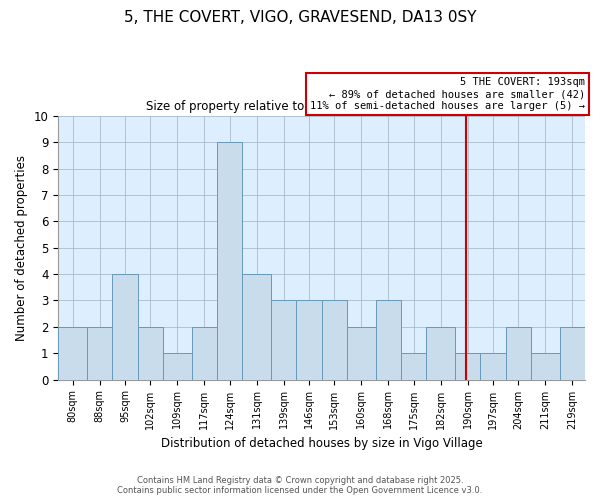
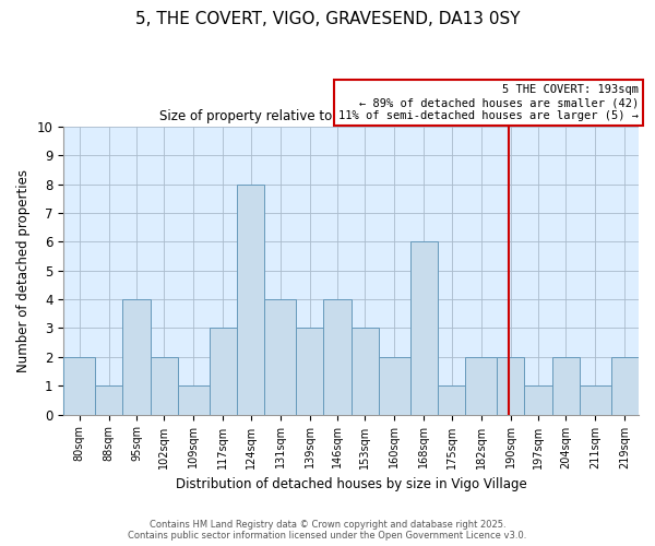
88sqm: 2 -> 1
117sqm: 2 -> 3
124sqm: 9 -> 8
146sqm: 3 -> 4
168sqm: 3 -> 6
190sqm: 1 -> 2
